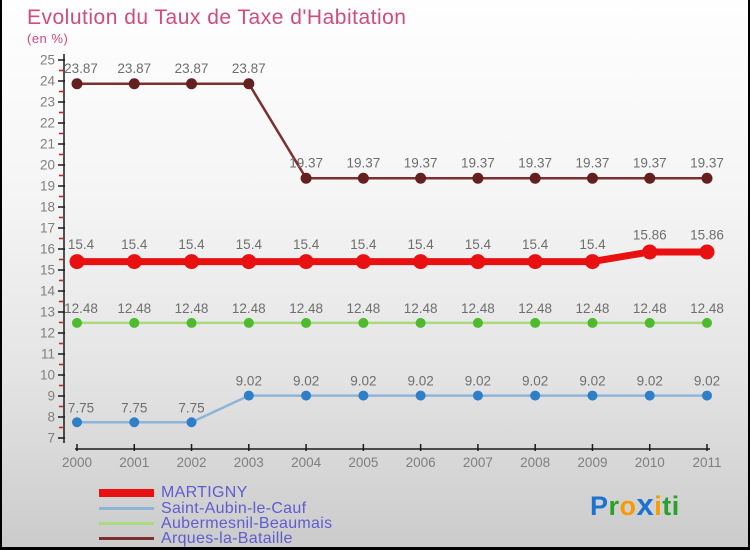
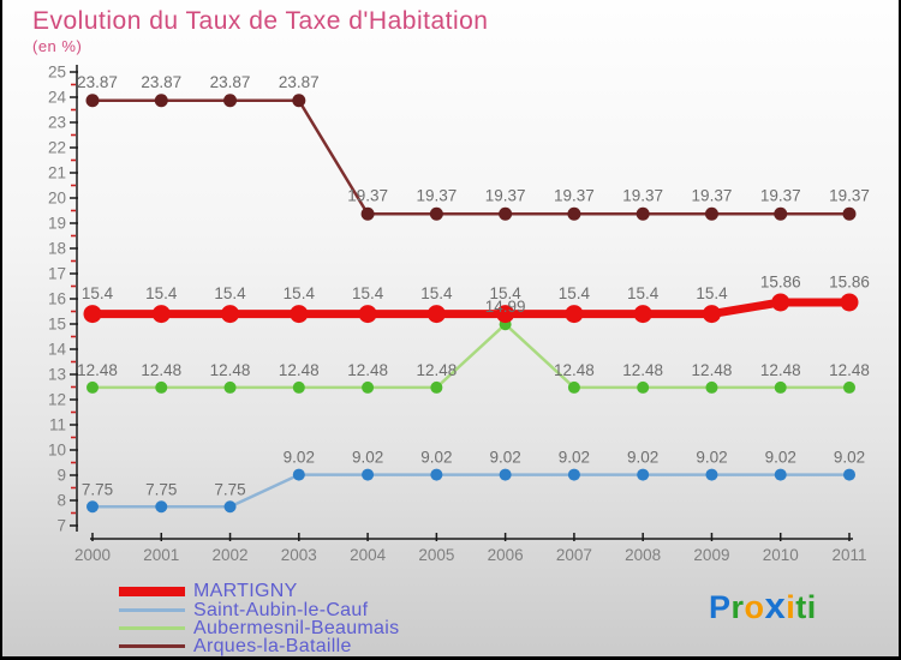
Aubermesnil-Beaumais/2006: 12.48 -> 14.99
